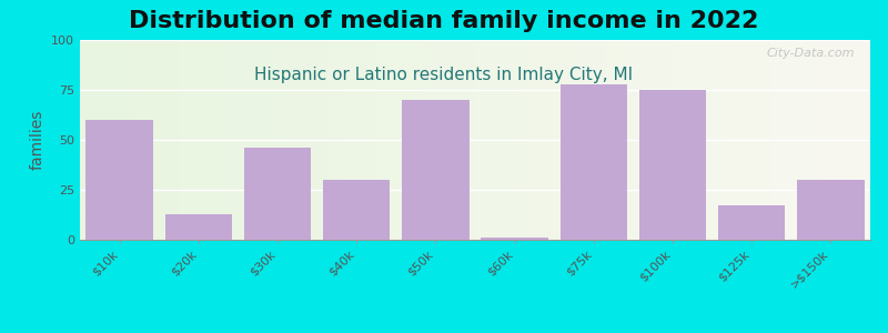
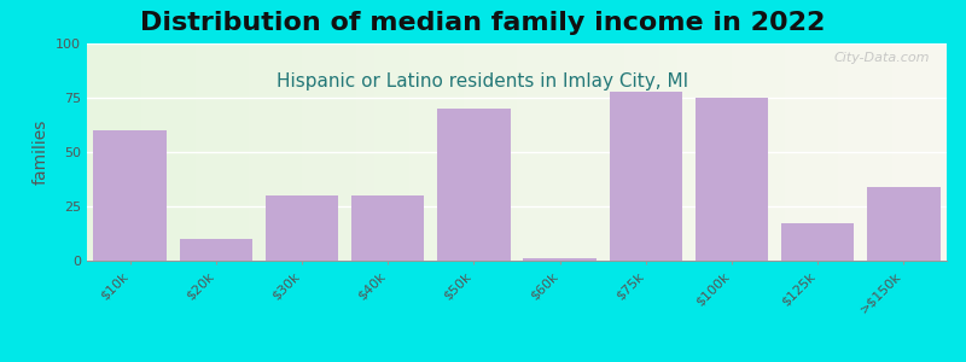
$20k: 13 -> 10
$30k: 46 -> 30
>$150k: 30 -> 34
